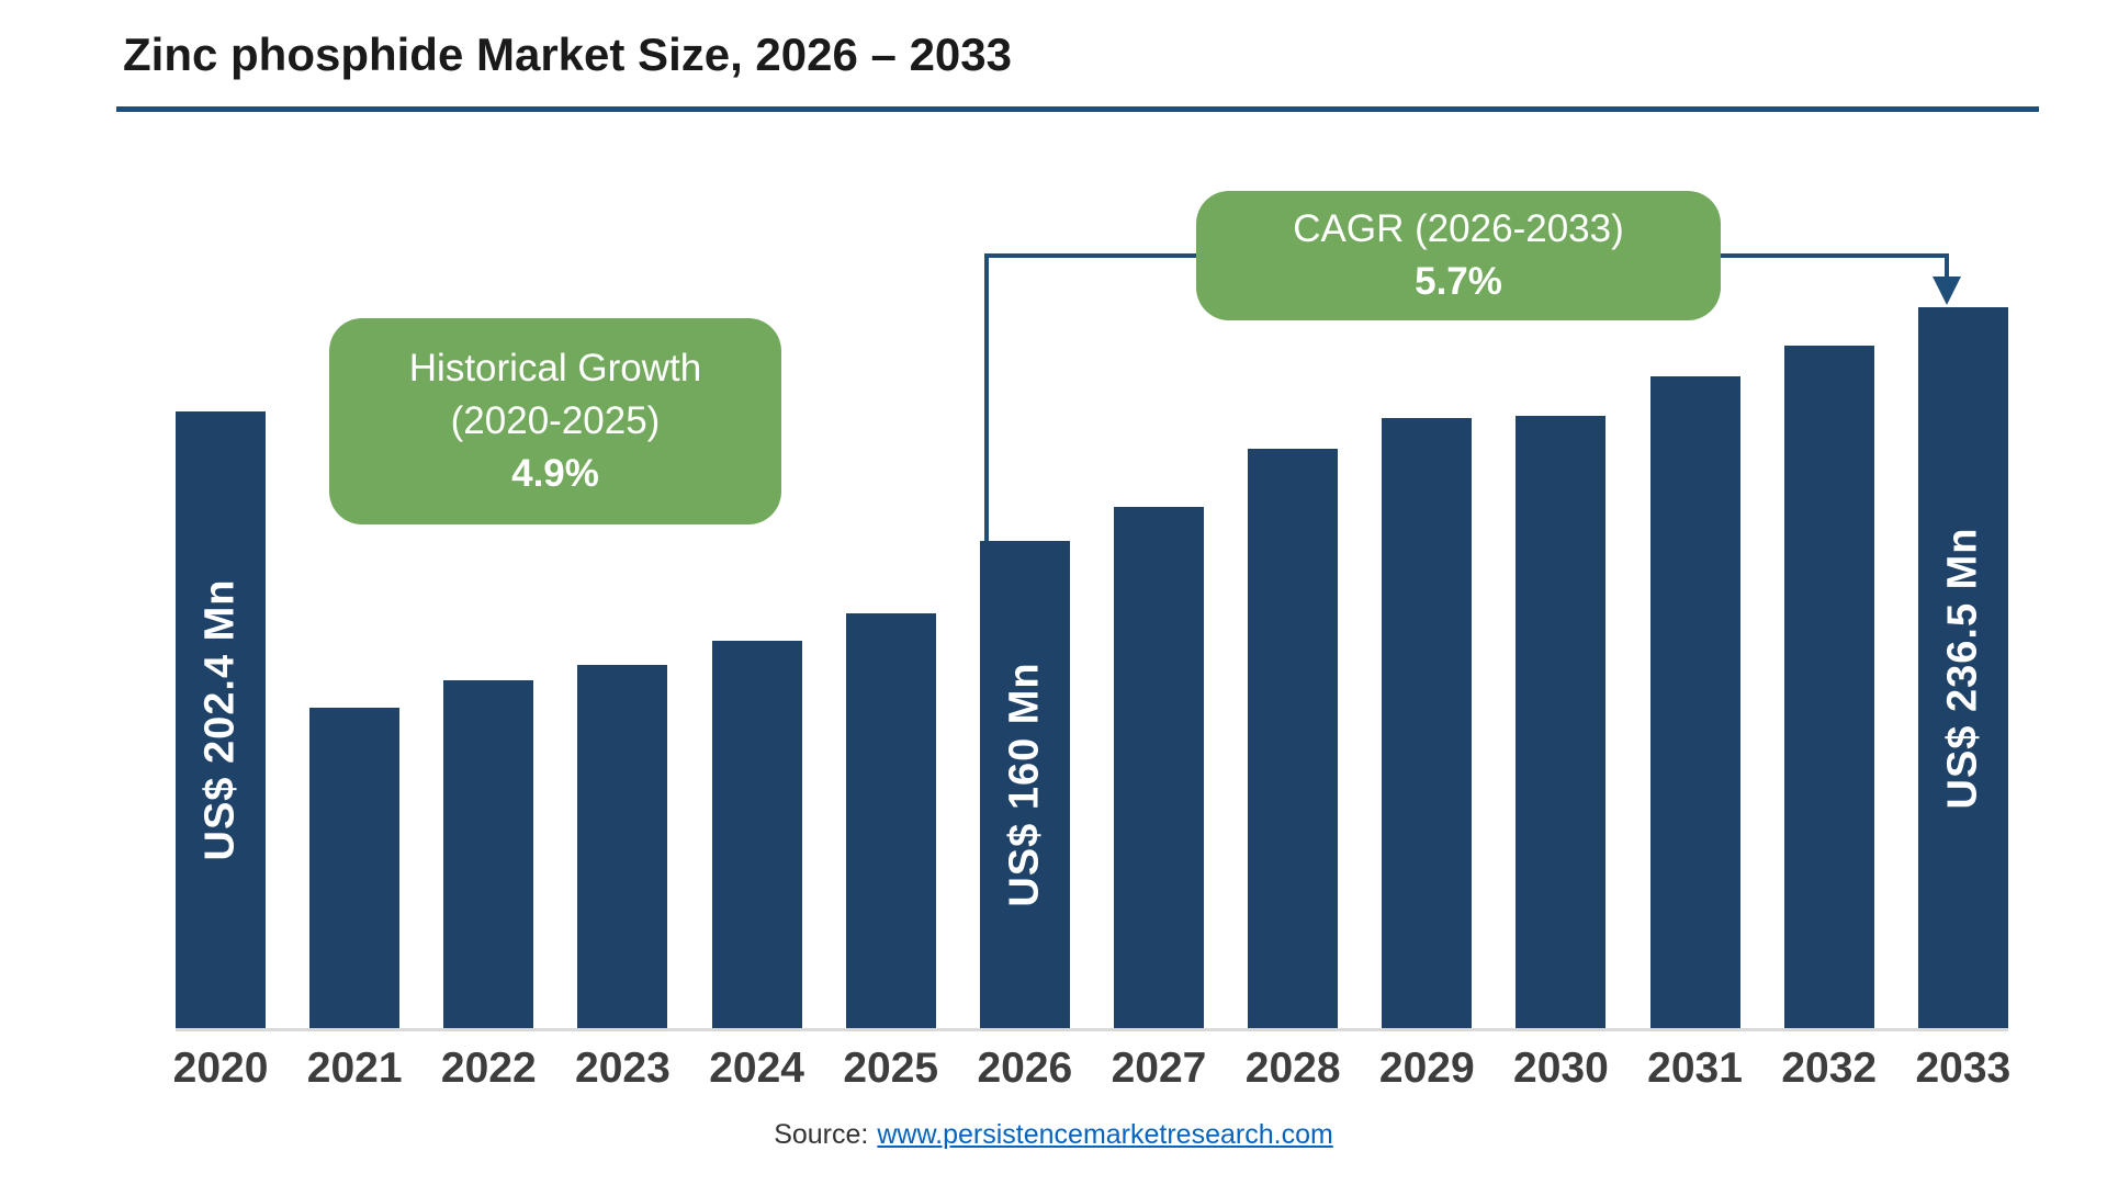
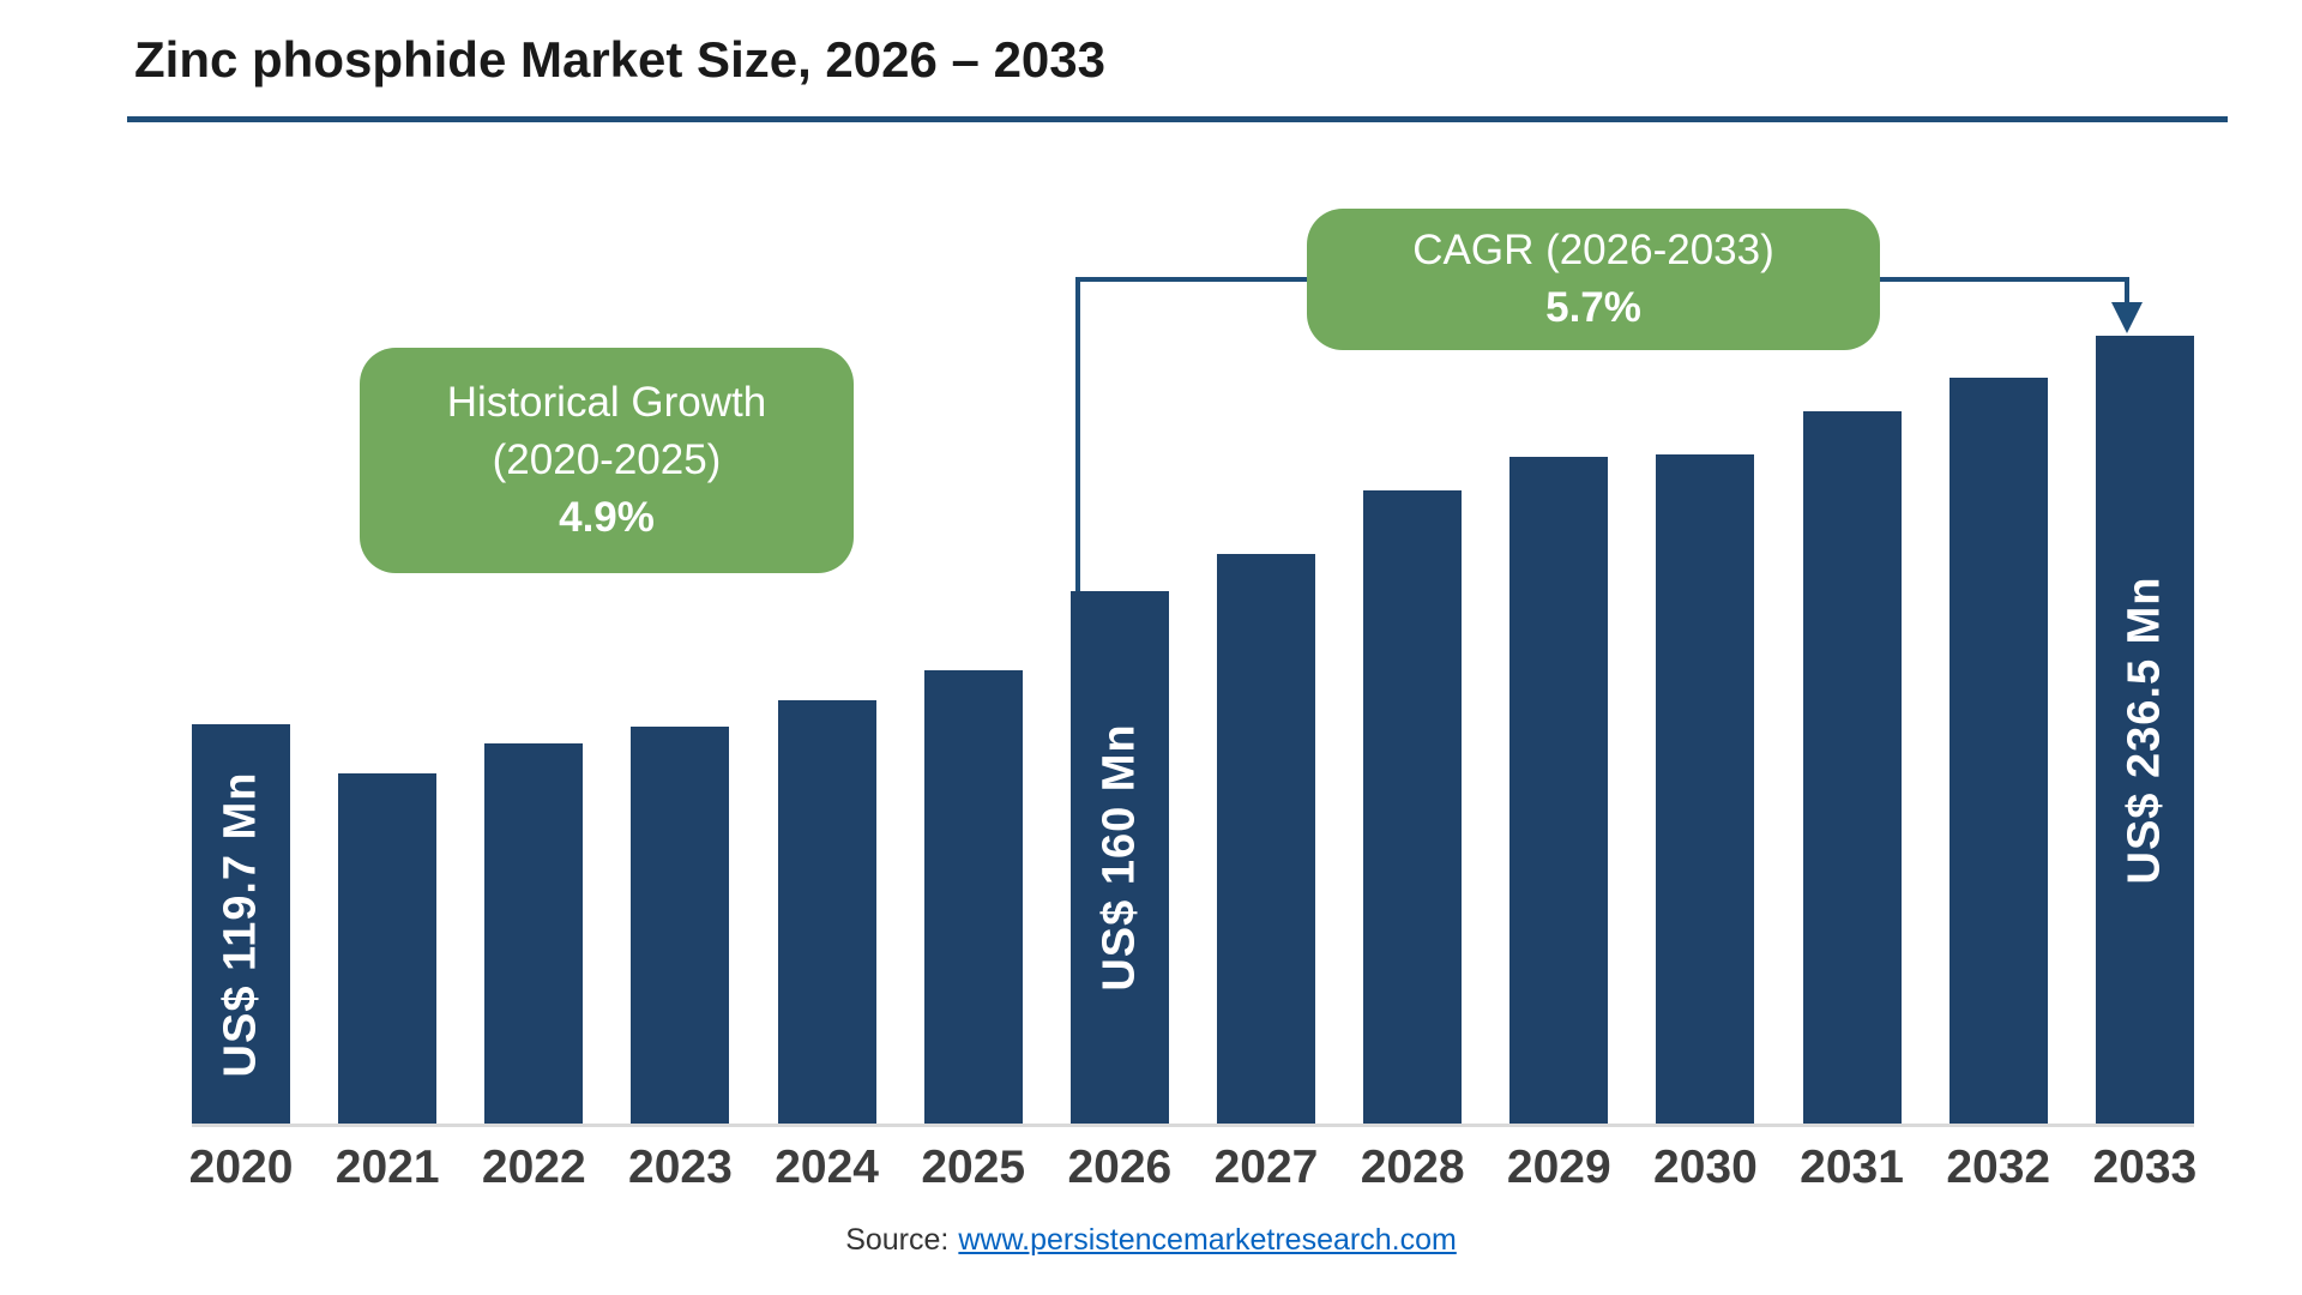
2020: 202.4 -> 119.7
